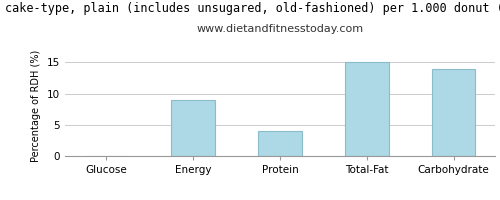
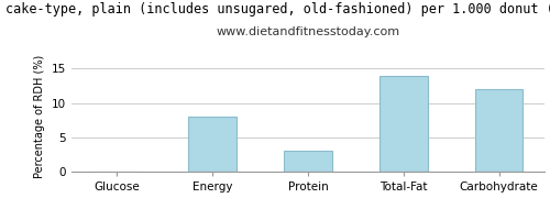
Energy: 9 -> 8
Protein: 4 -> 3
Total-Fat: 15 -> 14
Carbohydrate: 14 -> 12
